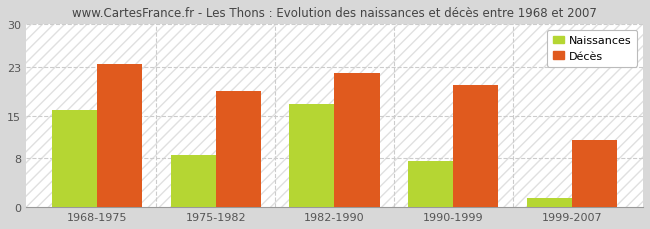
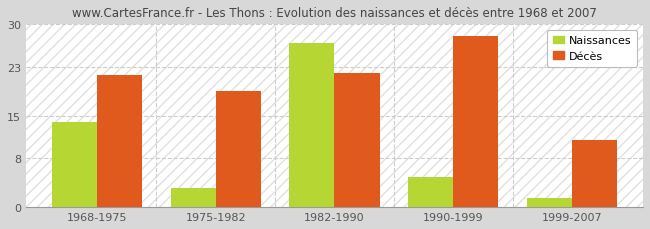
Naissances/1968-1975: 16.0 -> 14.0
Décès/1968-1975: 23.5 -> 21.6
Naissances/1975-1982: 8.5 -> 3.2
Naissances/1982-1990: 17.0 -> 27.0
Naissances/1990-1999: 7.5 -> 5.0
Décès/1990-1999: 20.0 -> 28.0
